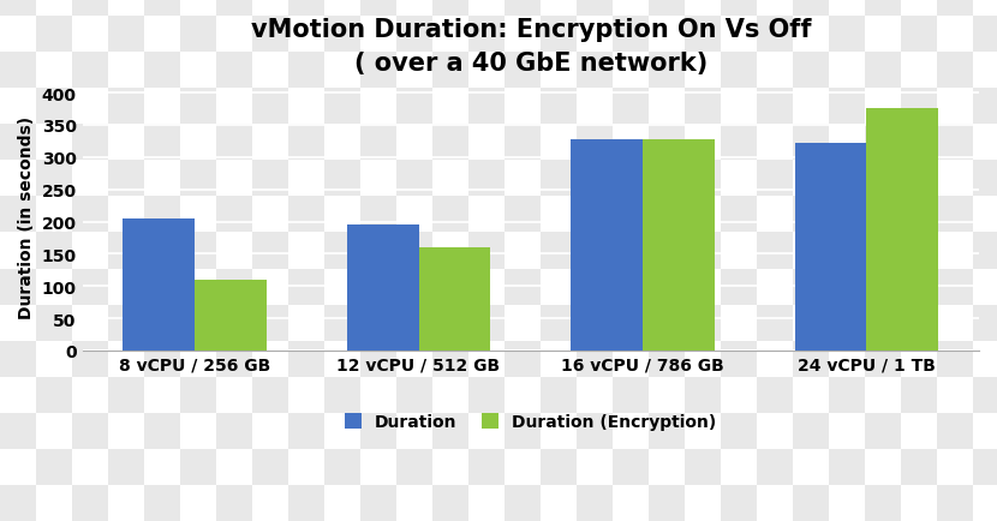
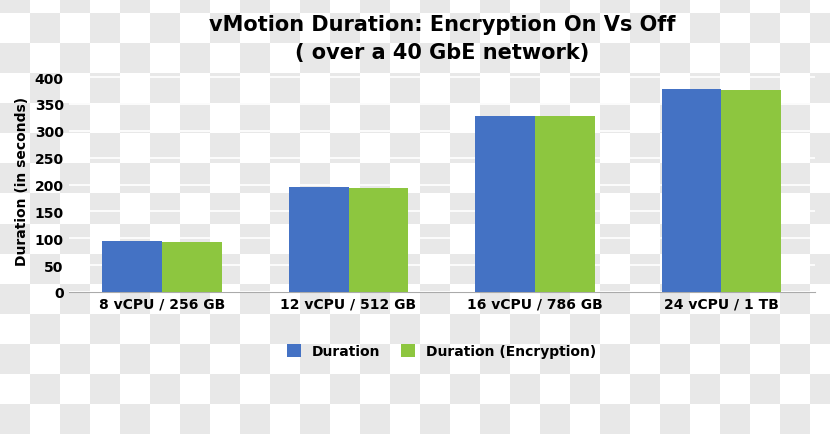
Duration/8 vCPU / 256 GB: 204 -> 95
Duration (Encryption)/8 vCPU / 256 GB: 110 -> 93
Duration (Encryption)/12 vCPU / 512 GB: 160 -> 194
Duration/24 vCPU / 1 TB: 322 -> 378
